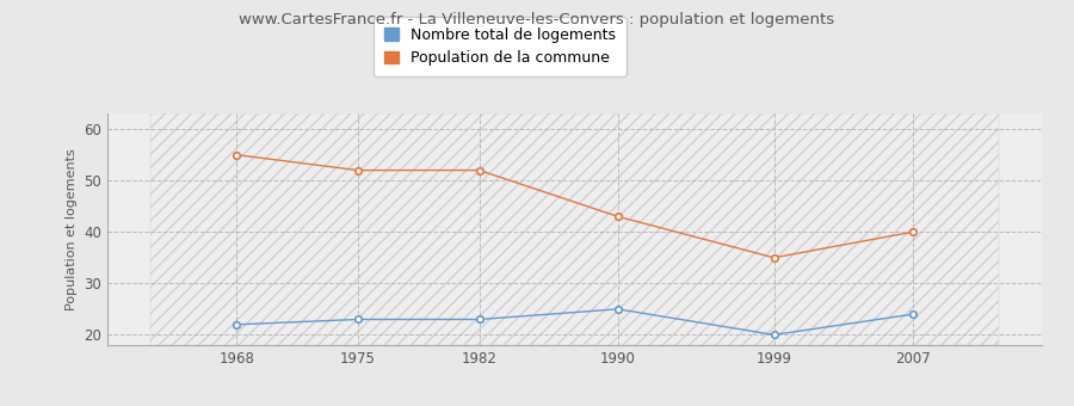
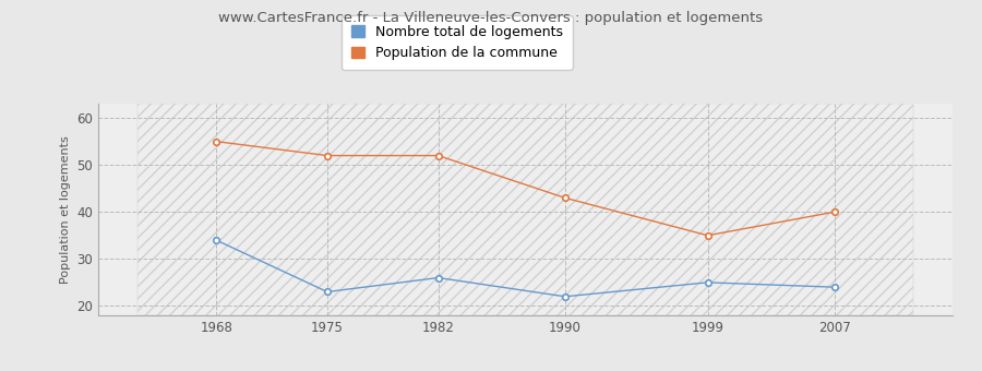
Nombre total de logements/1968: 22 -> 34
Nombre total de logements/1982: 23 -> 26
Nombre total de logements/1990: 25 -> 22
Nombre total de logements/1999: 20 -> 25
